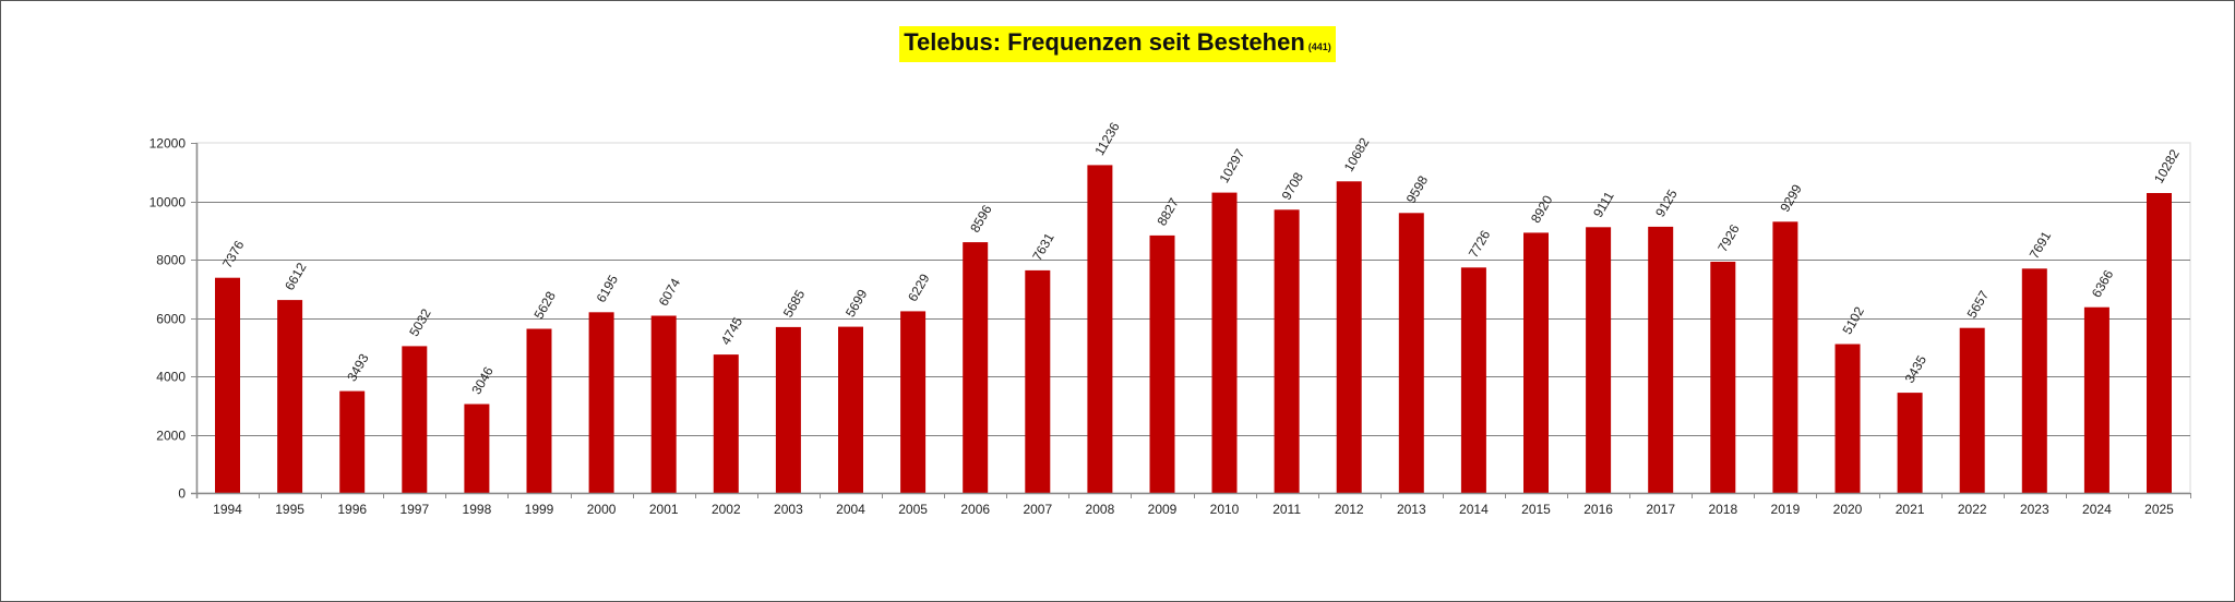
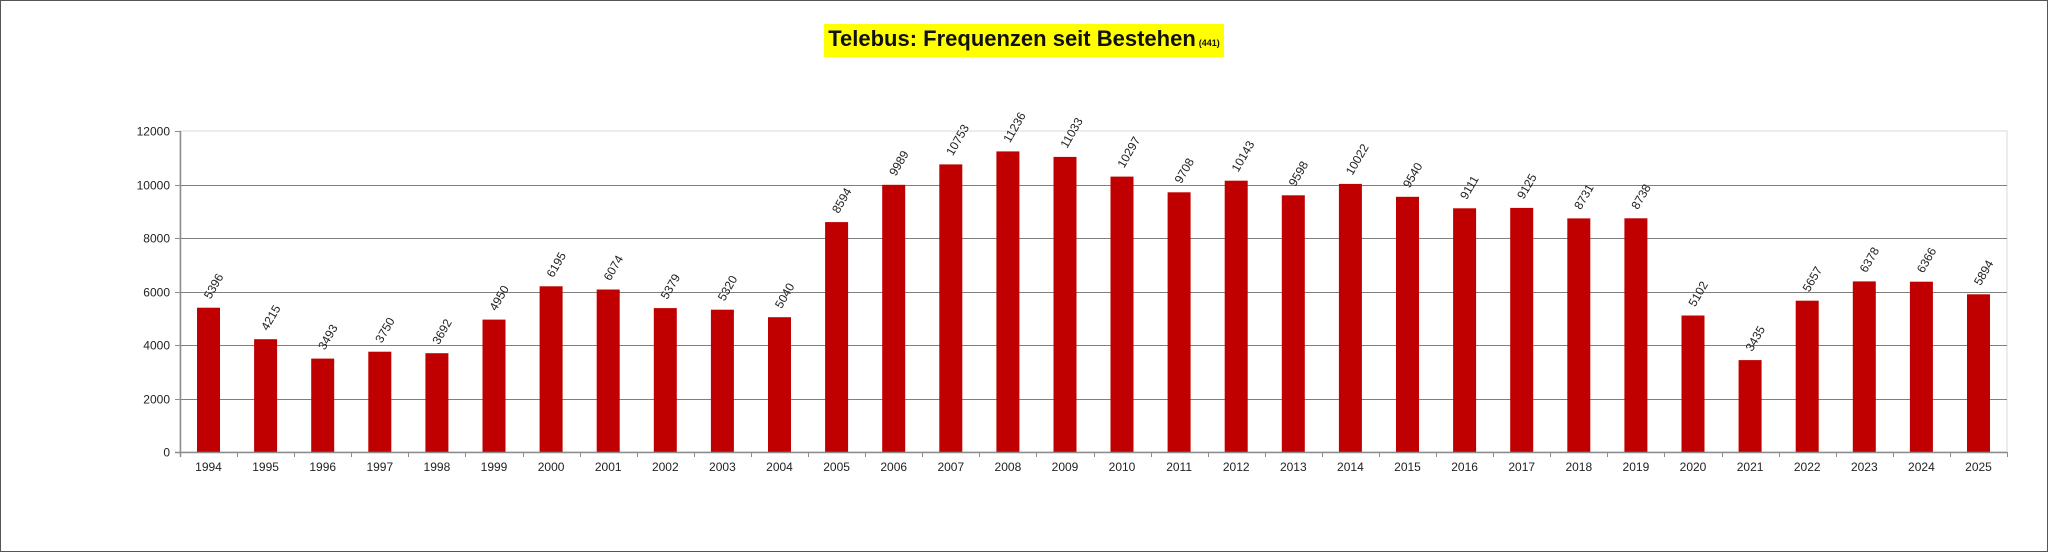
1994: 7376 -> 5396
1995: 6612 -> 4215
1997: 5032 -> 3750
1998: 3046 -> 3692
1999: 5628 -> 4950
2002: 4745 -> 5379
2003: 5685 -> 5320
2004: 5699 -> 5040
2005: 6229 -> 8594
2006: 8596 -> 9989
2007: 7631 -> 10753
2009: 8827 -> 11033
2012: 10682 -> 10143
2014: 7726 -> 10022
2015: 8920 -> 9540
2018: 7926 -> 8731
2019: 9299 -> 8738
2023: 7691 -> 6378
2025: 10282 -> 5894
